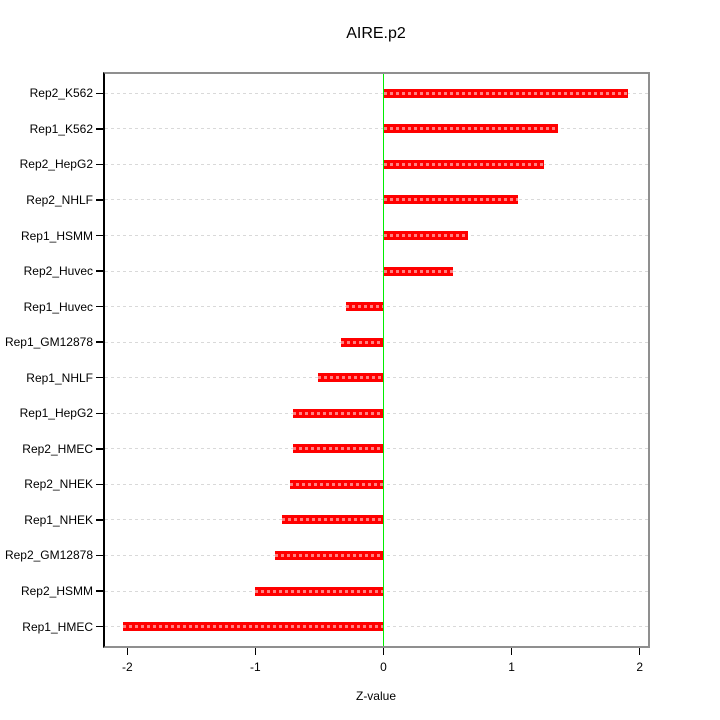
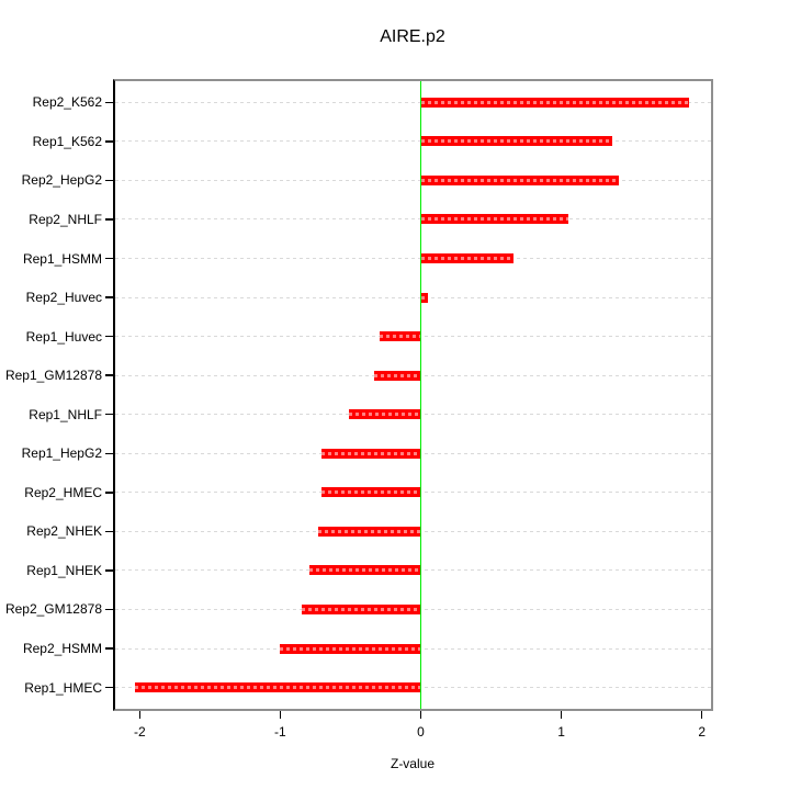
Rep2_HepG2: 1.25 -> 1.41
Rep2_Huvec: 0.54 -> 0.05
